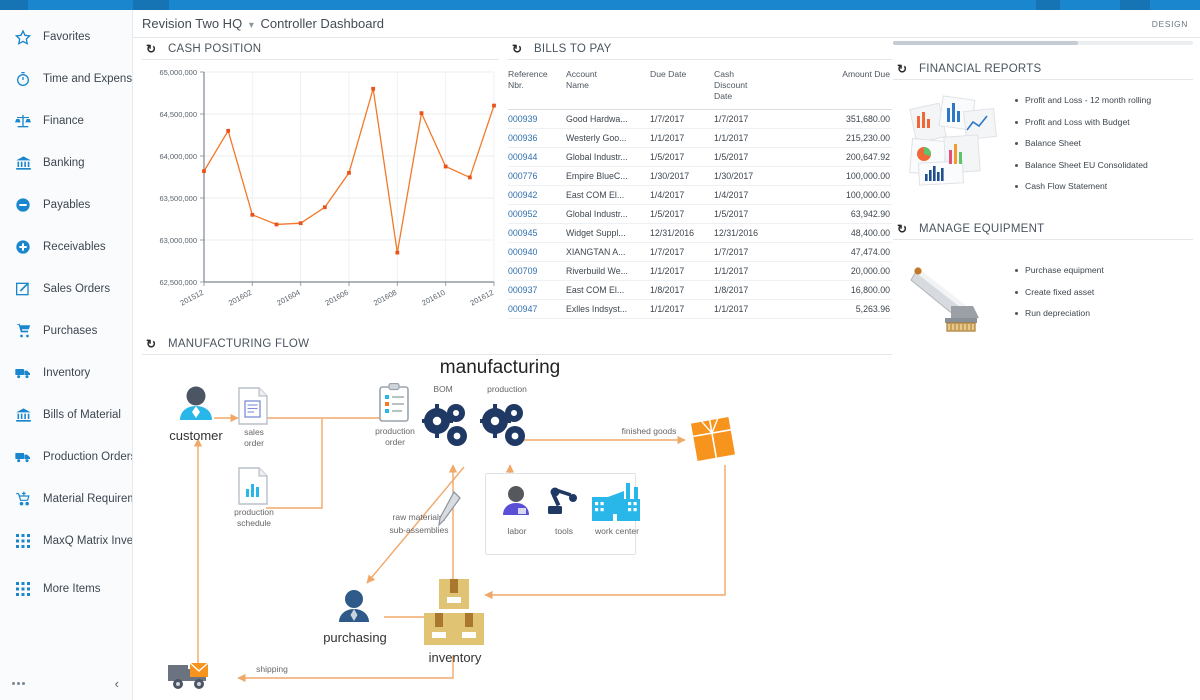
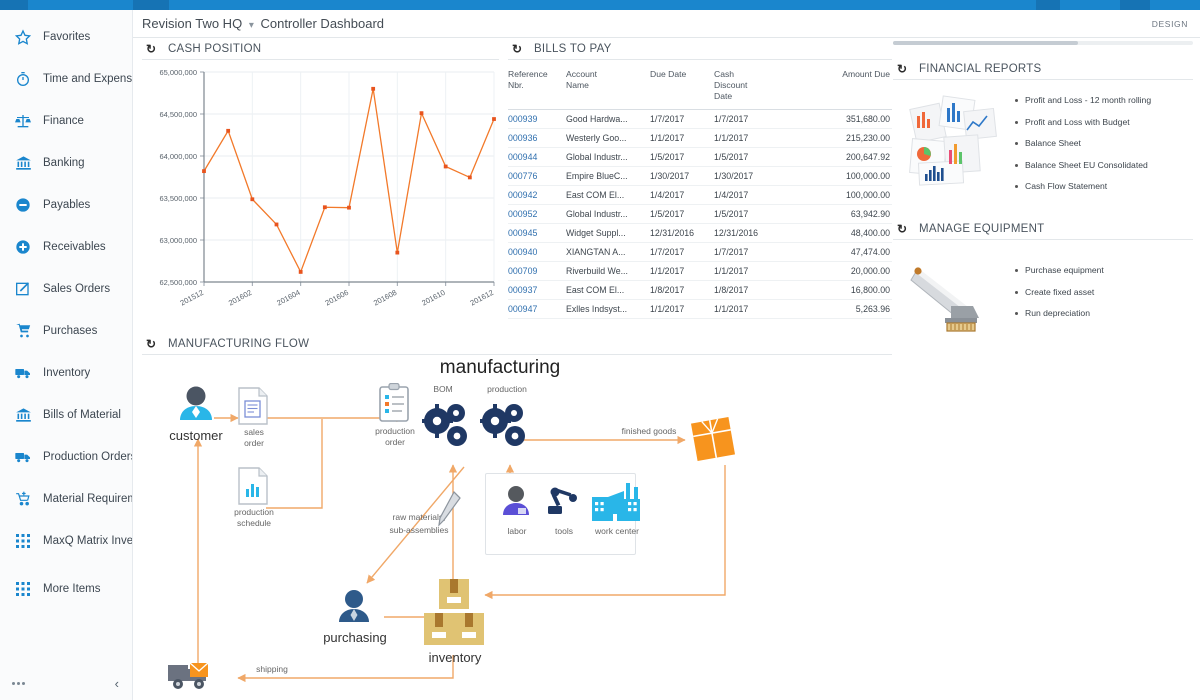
201602: 63300000 -> 63500000
201604: 63200000 -> 62600000
201606: 63800000 -> 63400000
201612: 64600000 -> 64400000
